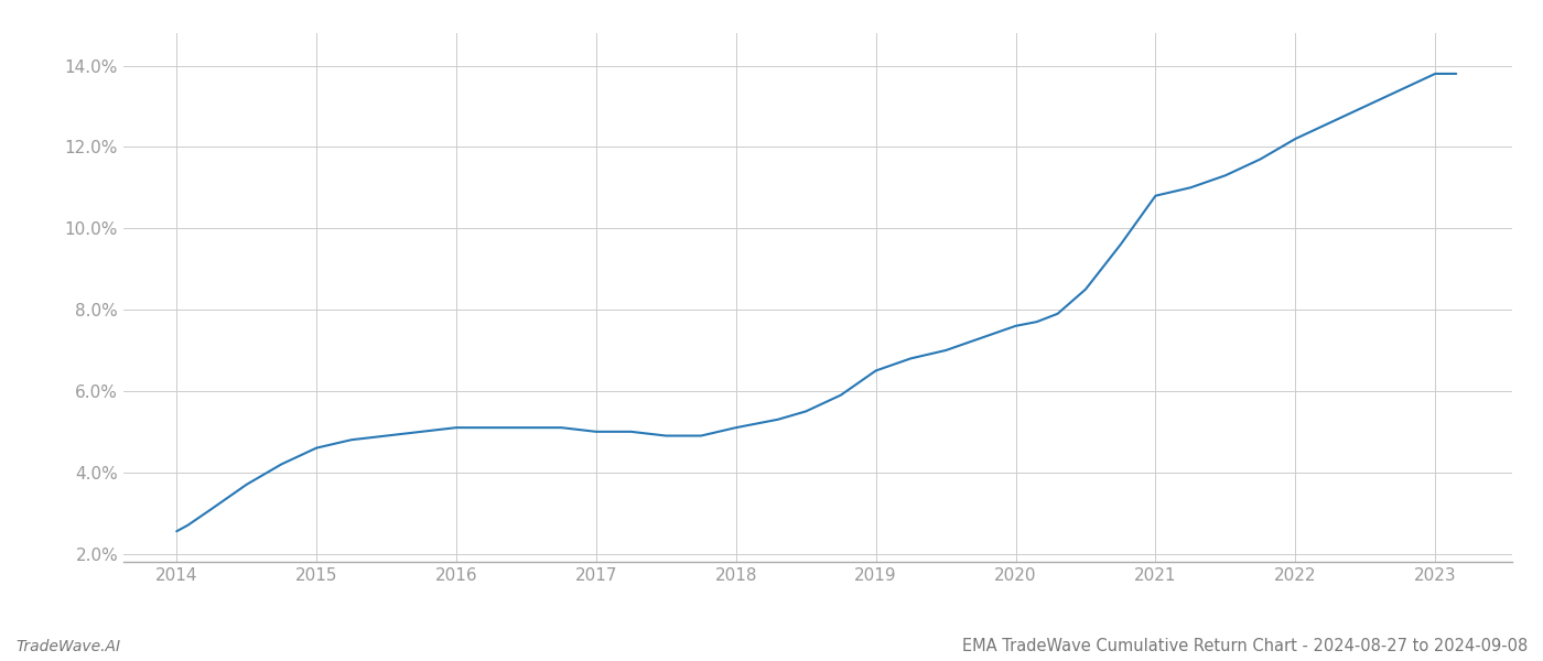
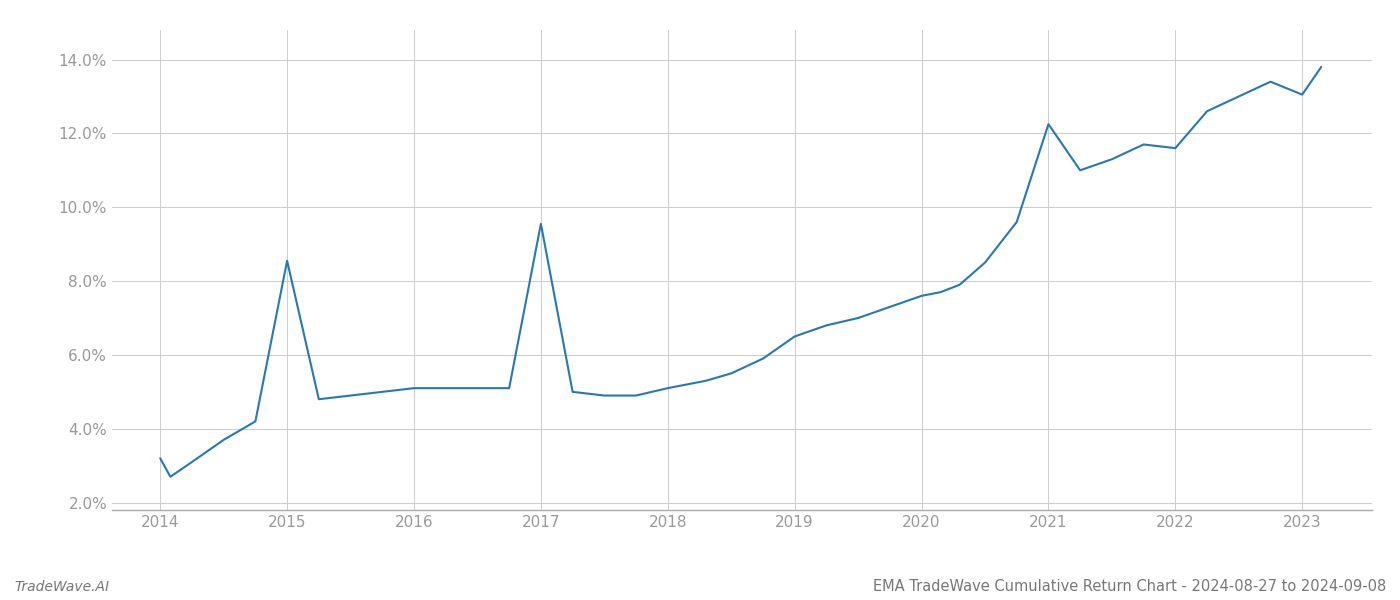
2014: 2.55% -> 3.20%
2015: 4.60% -> 8.55%
2017: 5.00% -> 9.55%
2021: 10.80% -> 12.25%
2022: 12.20% -> 11.60%
2023: 13.80% -> 13.05%
